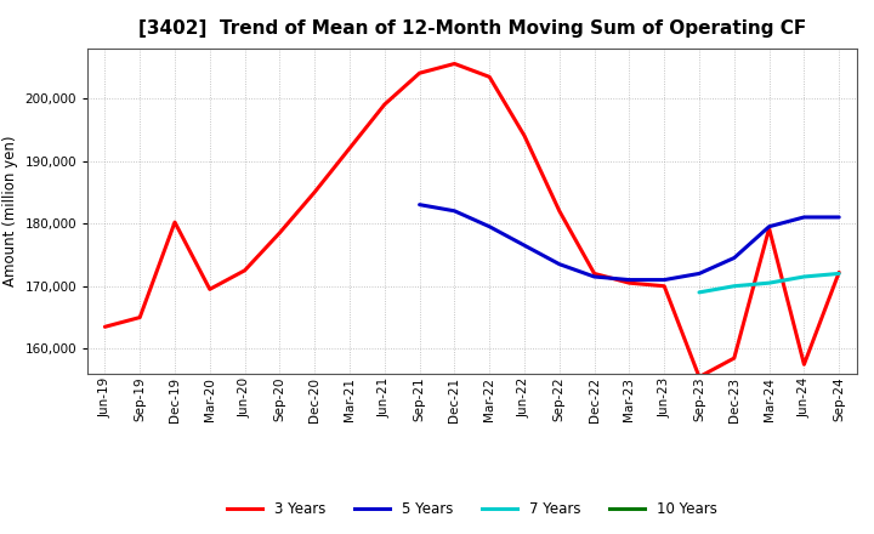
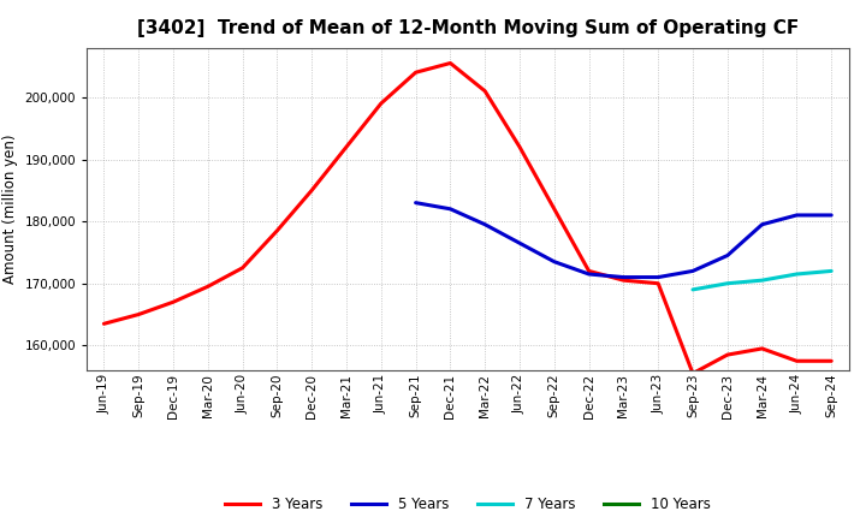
3 Years/Dec-19: 180,200 -> 167,000
3 Years/Mar-22: 203,400 -> 201,000
3 Years/Jun-22: 194,000 -> 192,000
3 Years/Mar-24: 179,200 -> 159,500
3 Years/Sep-24: 172,200 -> 157,500
